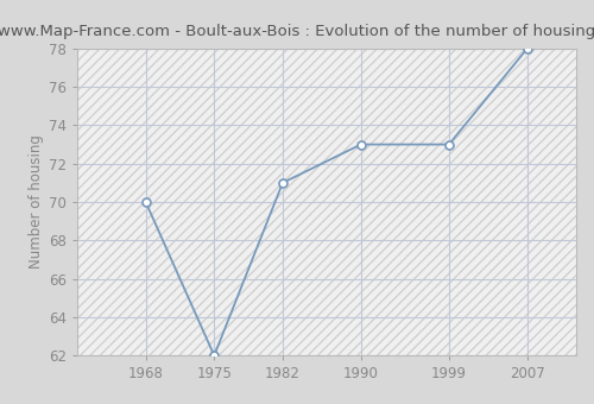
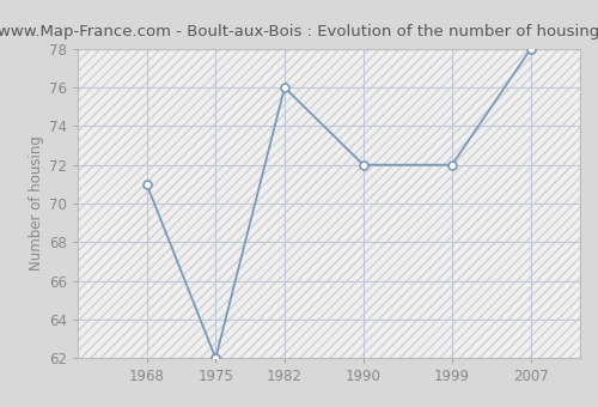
1968: 70 -> 71
1982: 71 -> 76
1990: 73 -> 72
1999: 73 -> 72
